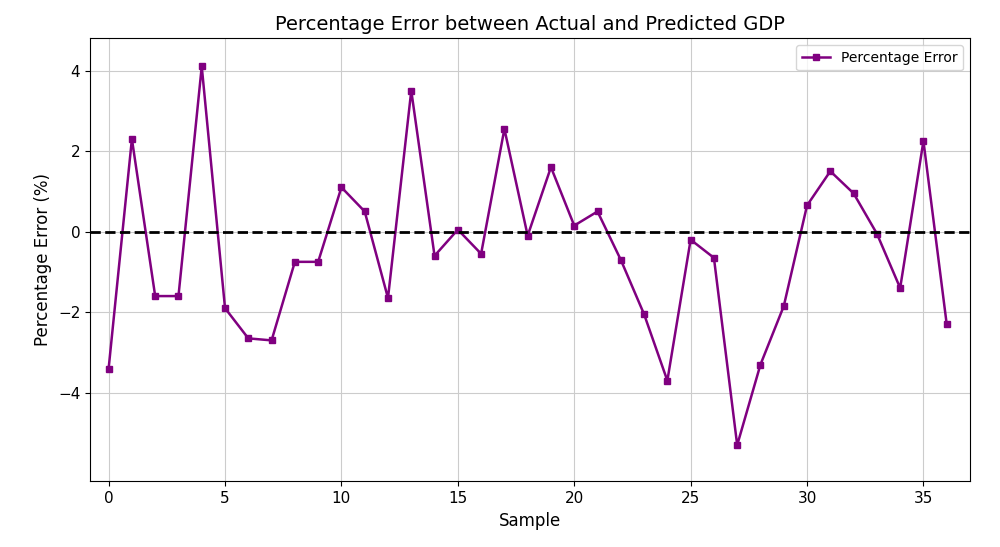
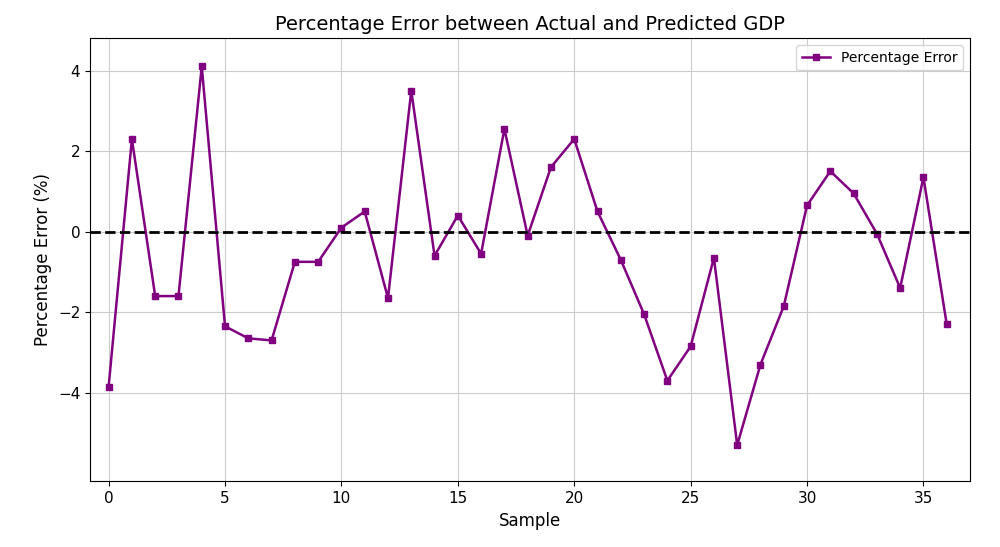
0: -3.40 -> -3.85
5: -1.90 -> -2.35
10: 1.10 -> 0.10
15: 0.05 -> 0.40
20: 0.15 -> 2.30
25: -0.20 -> -2.85
35: 2.25 -> 1.35
